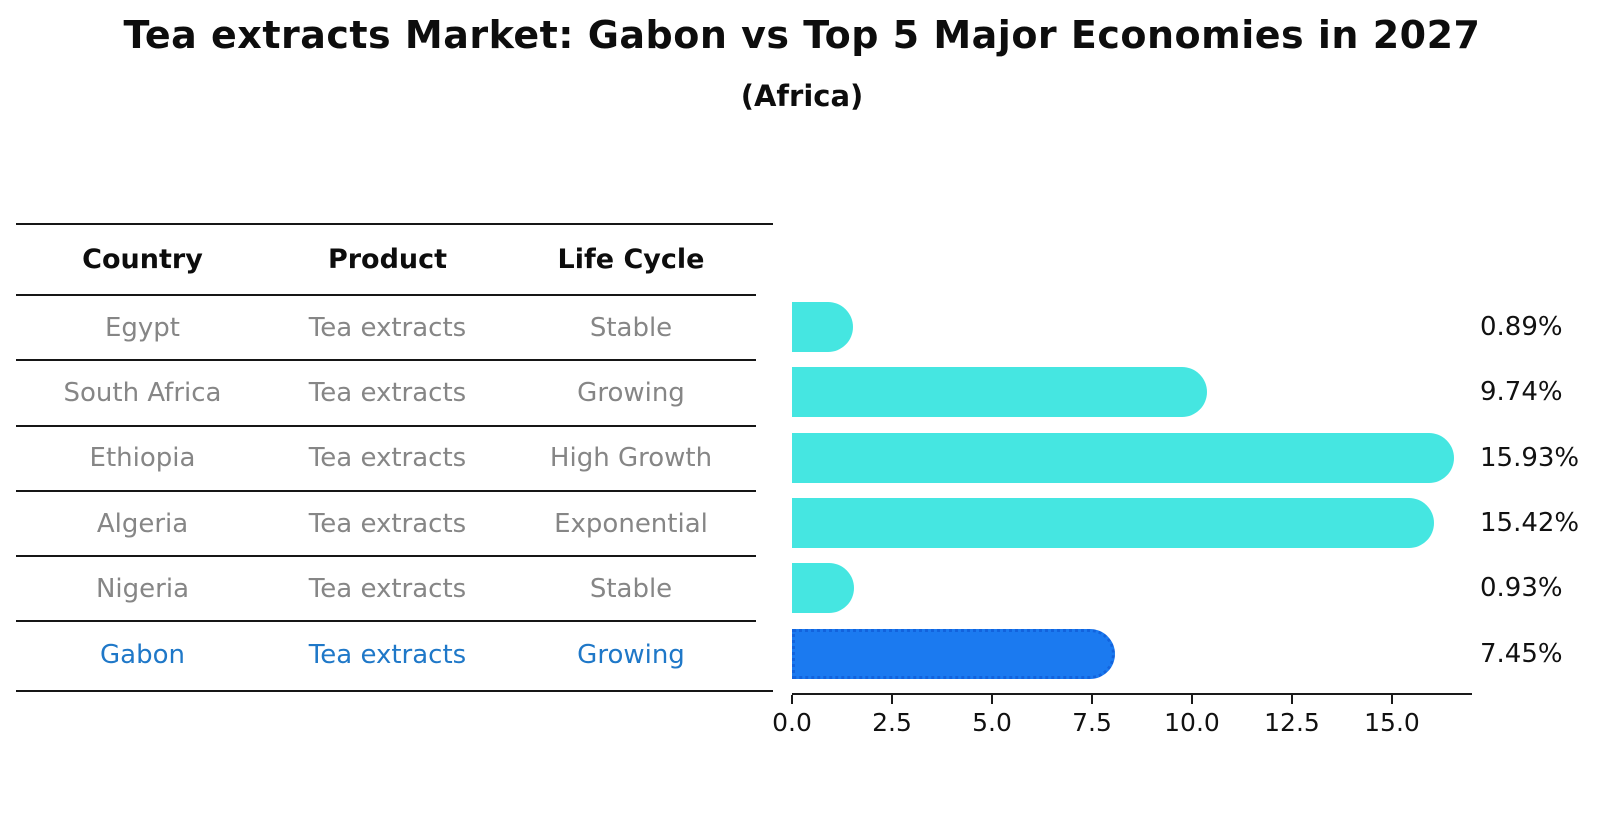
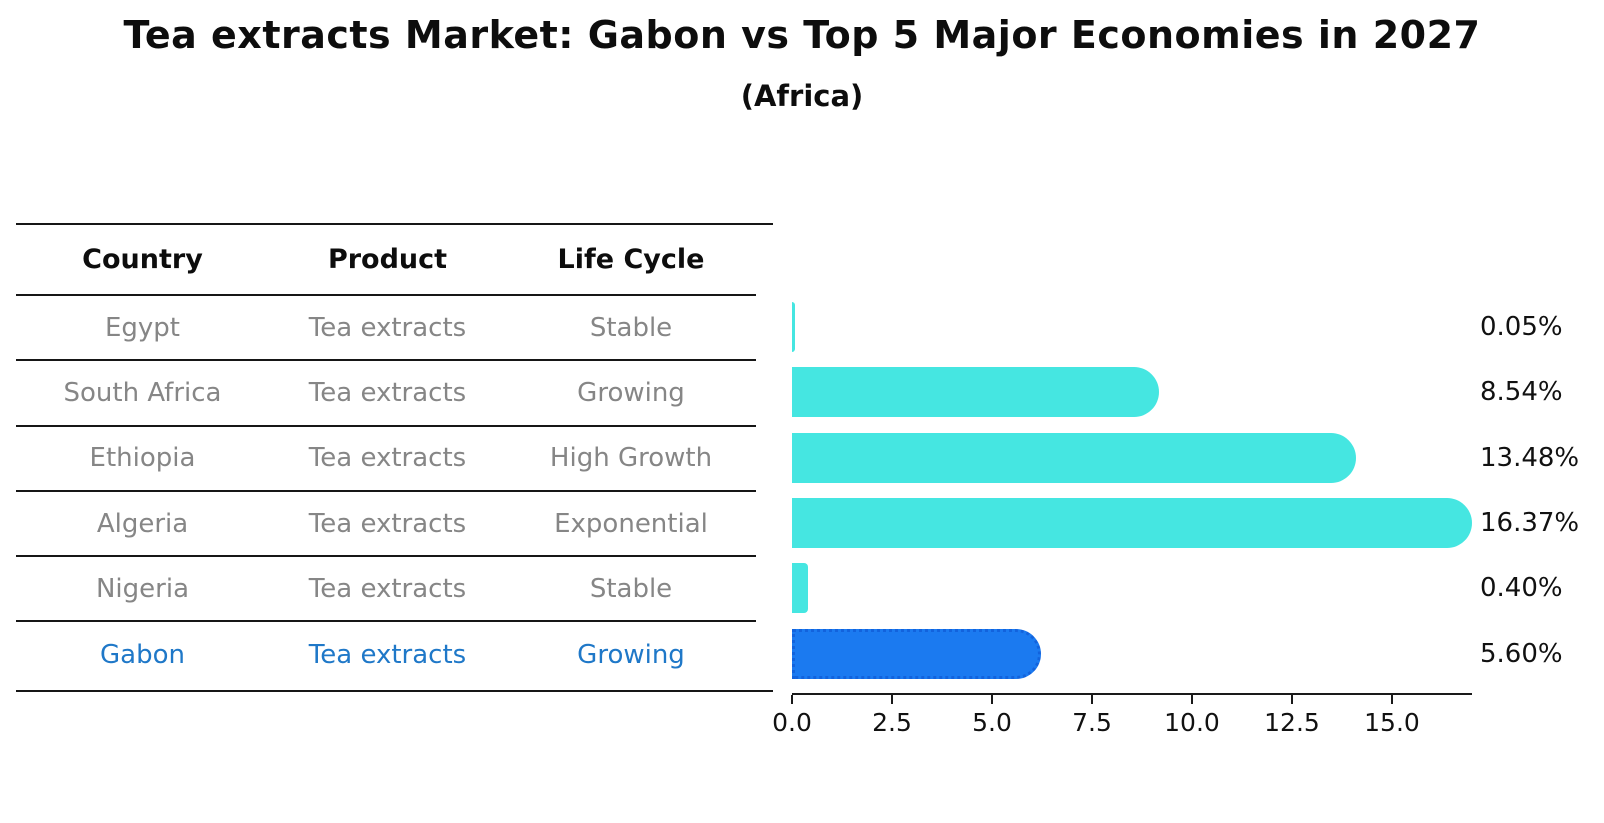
Egypt: 0.89% -> 0.05%
South Africa: 9.74% -> 8.54%
Ethiopia: 15.93% -> 13.48%
Algeria: 15.42% -> 16.37%
Nigeria: 0.93% -> 0.40%
Gabon: 7.45% -> 5.60%
